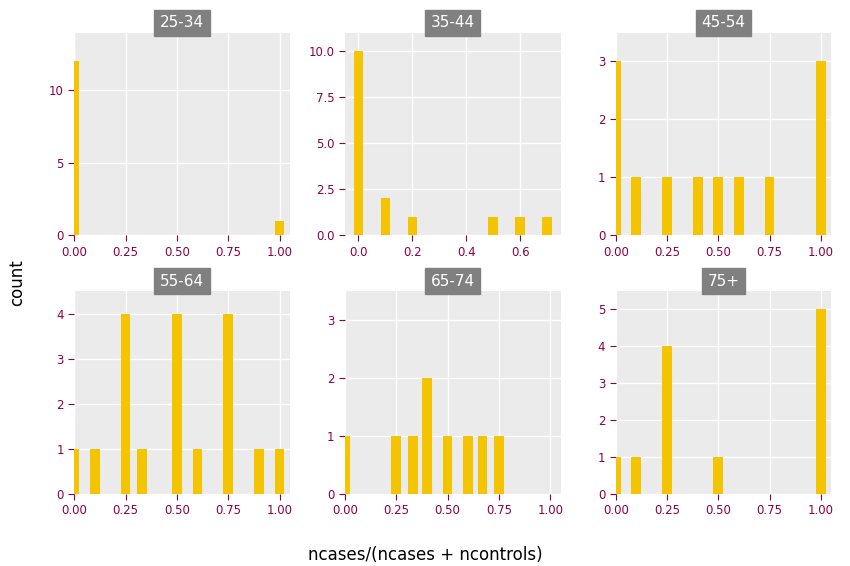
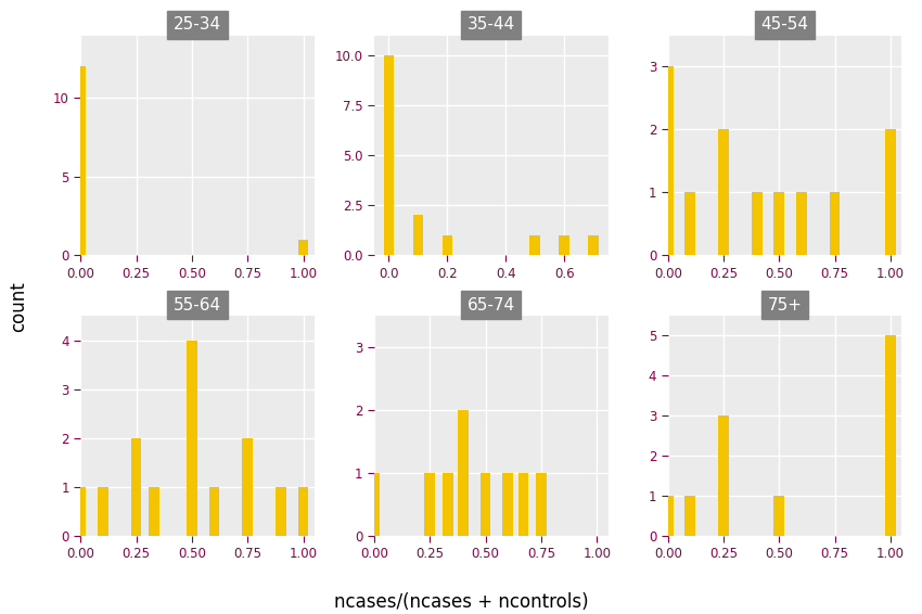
45-54/0.25: 1 -> 2
45-54/1.00: 3 -> 2
55-64/0.25: 4 -> 2
55-64/0.75: 4 -> 2
75+/0.25: 4 -> 3
